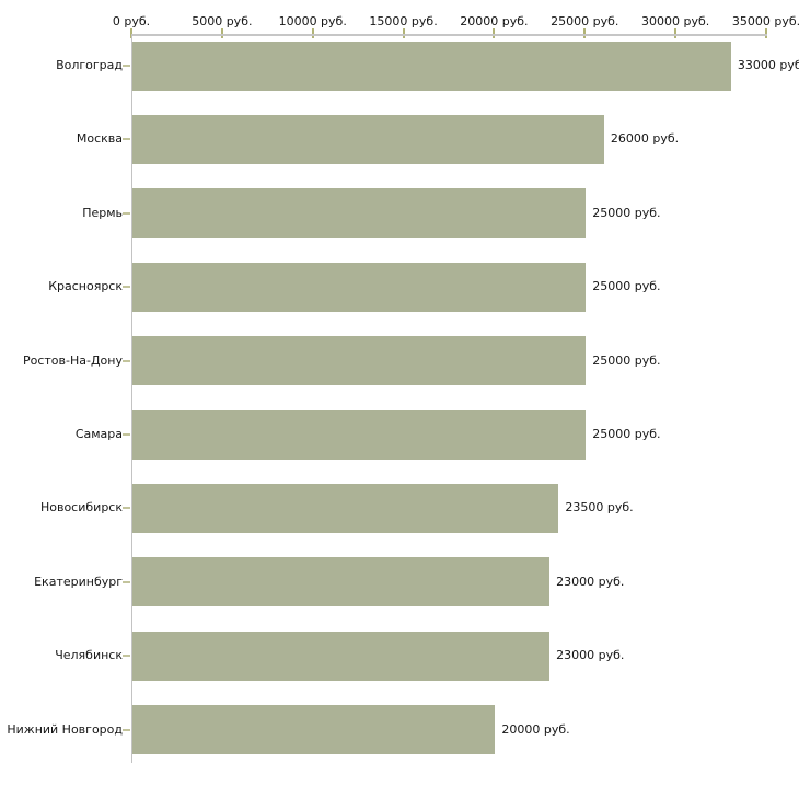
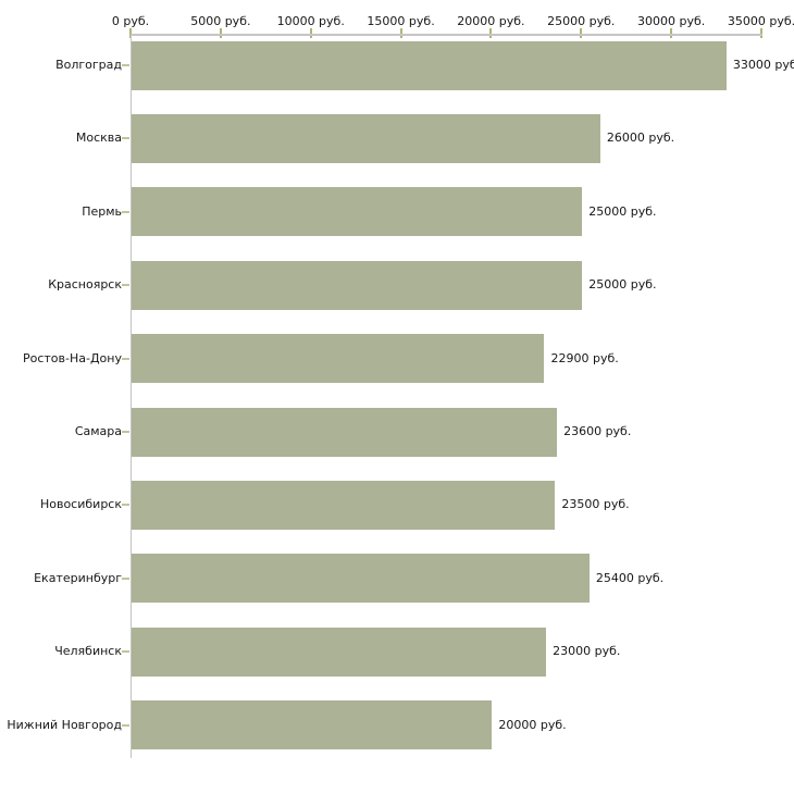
Ростов-На-Дону: 25000 -> 22900
Самара: 25000 -> 23600
Екатеринбург: 23000 -> 25400
